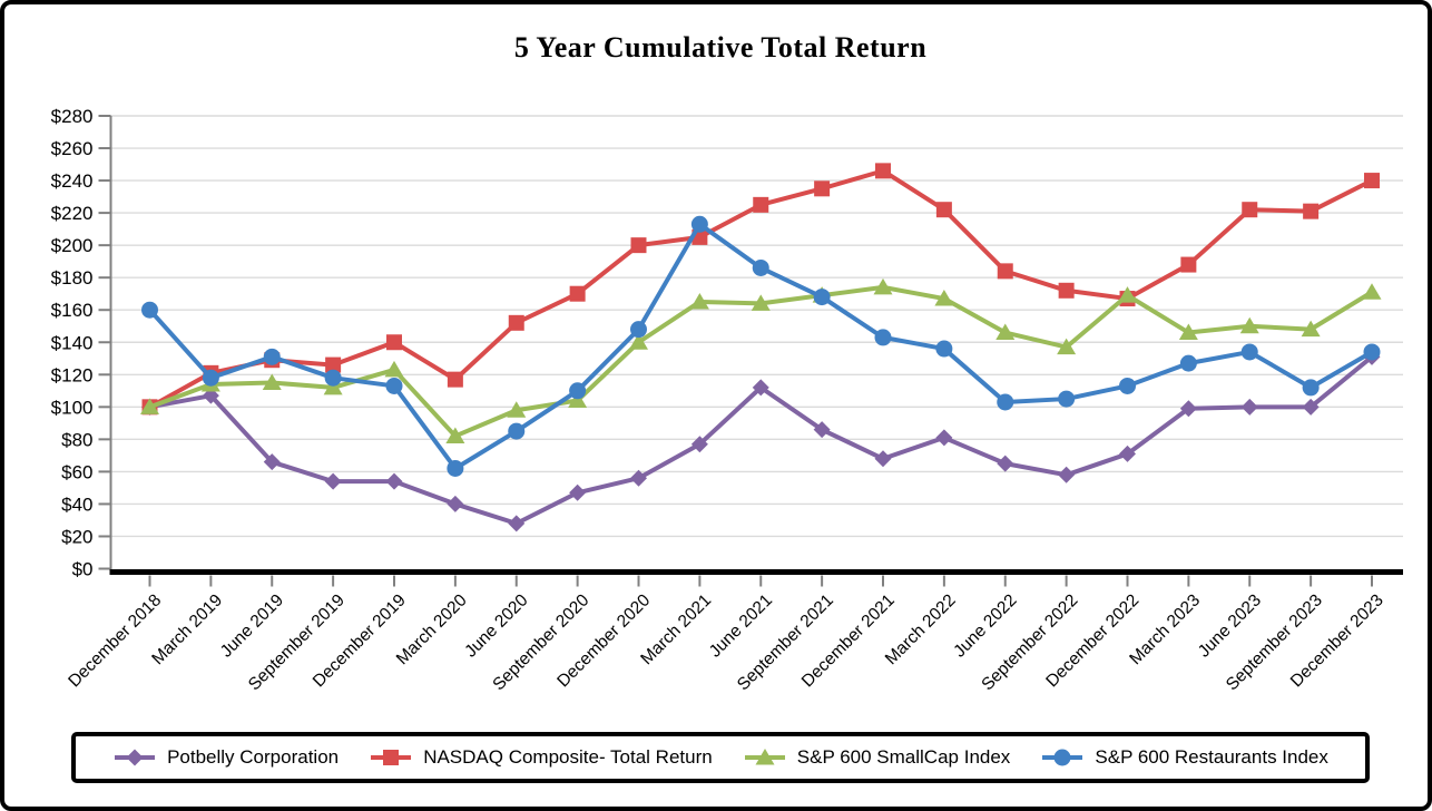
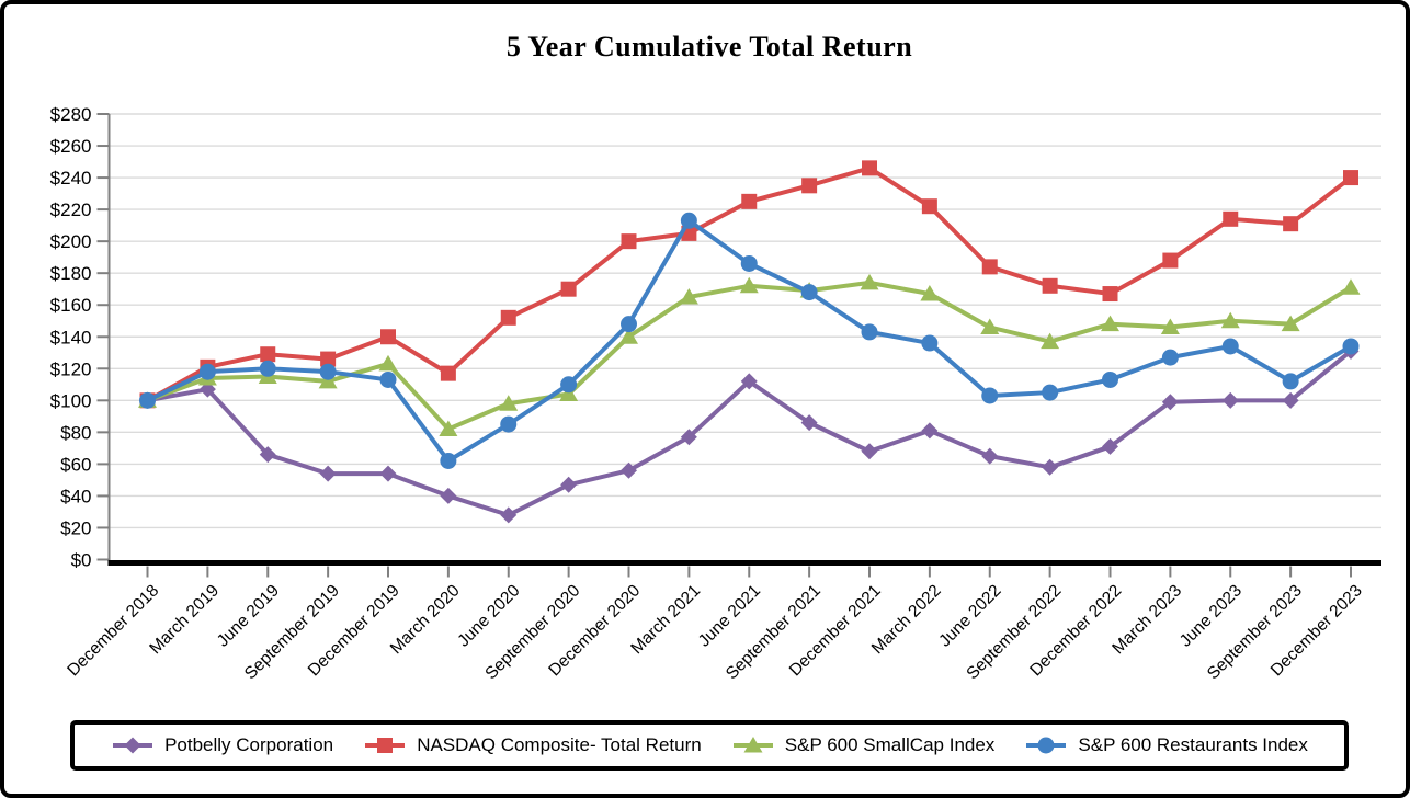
S&P 600 Restaurants Index/December 2018: $160 -> $100
S&P 600 Restaurants Index/June 2019: $131 -> $120
S&P 600 SmallCap Index/June 2021: $164 -> $172
S&P 600 SmallCap Index/December 2022: $169 -> $148
NASDAQ Composite- Total Return/June 2023: $222 -> $214
NASDAQ Composite- Total Return/September 2023: $221 -> $211
